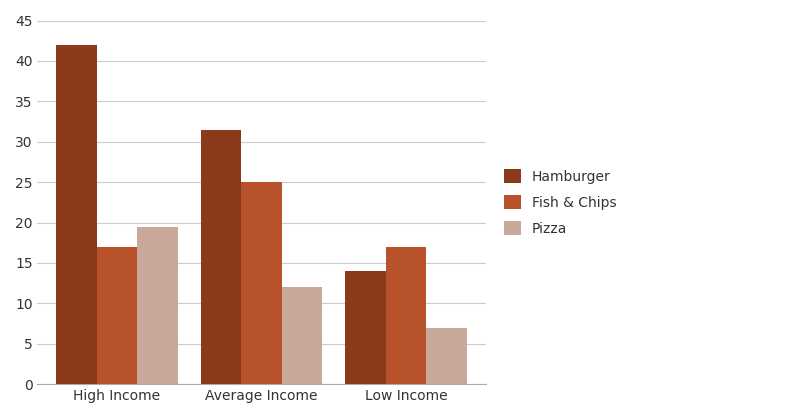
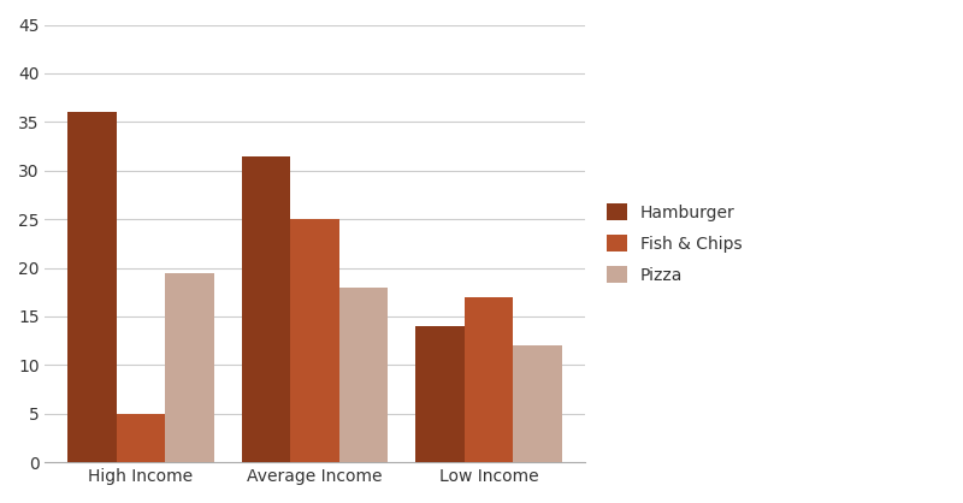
Hamburger/High Income: 42.0 -> 36.0
Fish & Chips/High Income: 17 -> 5
Pizza/Average Income: 12.0 -> 18.0
Pizza/Low Income: 7.0 -> 12.0
